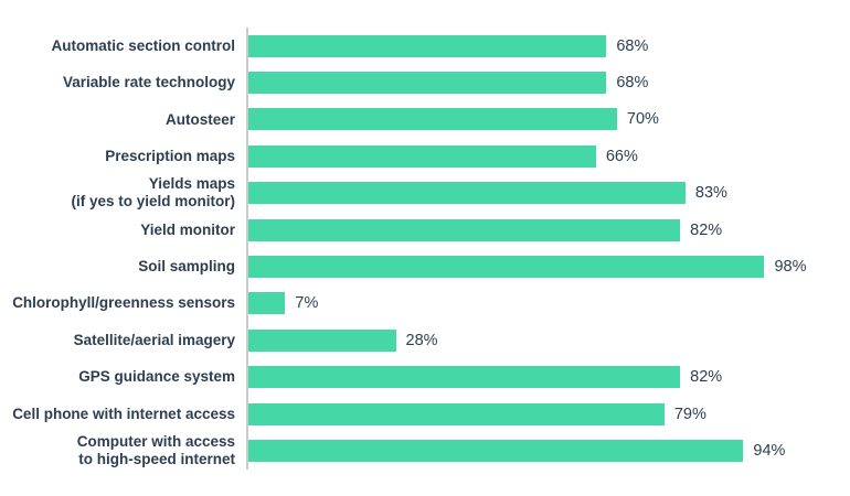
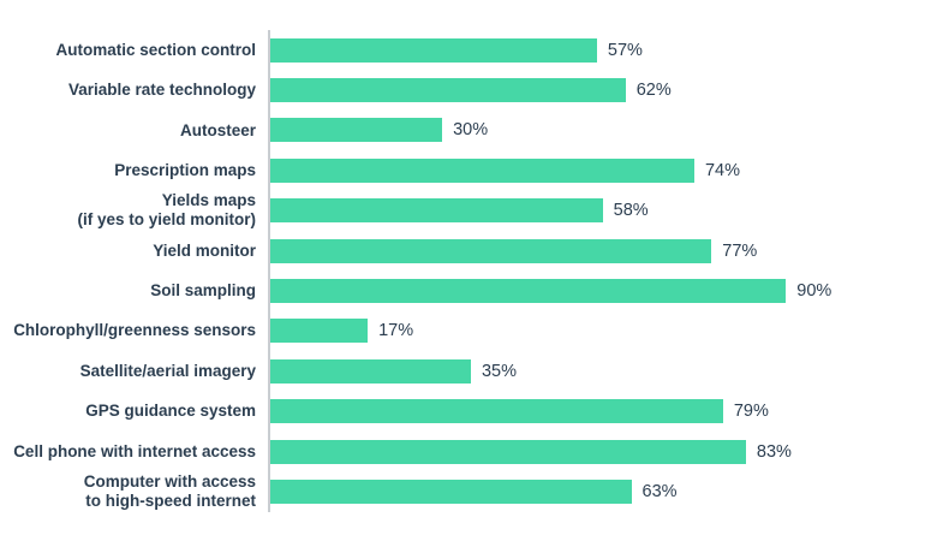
Automatic section control: 68% -> 57%
Variable rate technology: 68% -> 62%
Autosteer: 70% -> 30%
Prescription maps: 66% -> 74%
Yields maps (if yes to yield monitor): 83% -> 58%
Yield monitor: 82% -> 77%
Soil sampling: 98% -> 90%
Chlorophyll/greenness sensors: 7% -> 17%
Satellite/aerial imagery: 28% -> 35%
GPS guidance system: 82% -> 79%
Cell phone with internet access: 79% -> 83%
Computer with access to high-speed internet: 94% -> 63%
